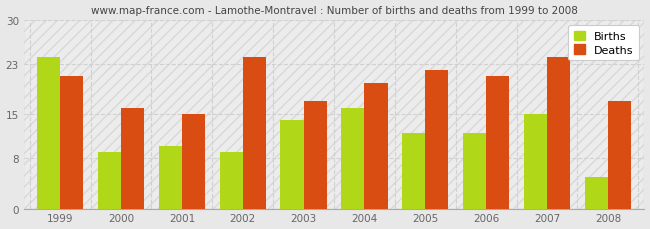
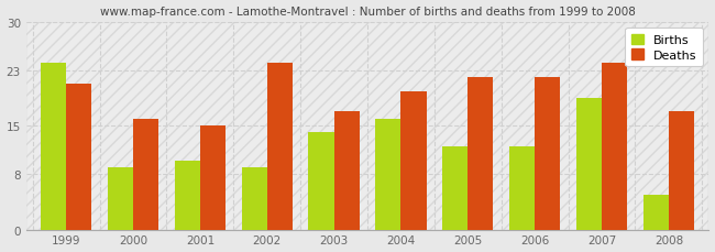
Deaths/2006: 21 -> 22
Births/2007: 15 -> 19
